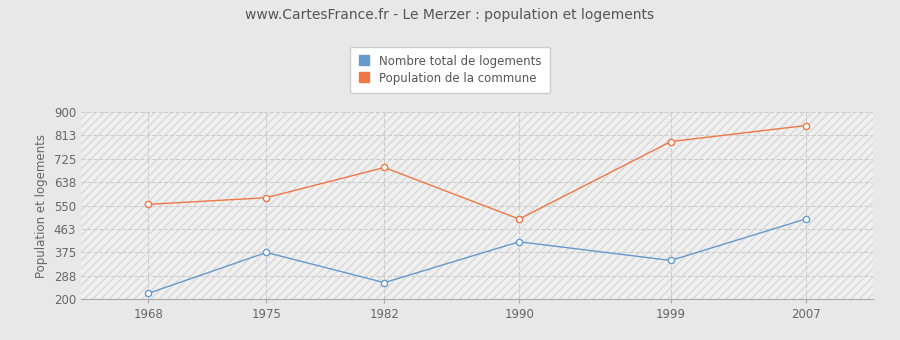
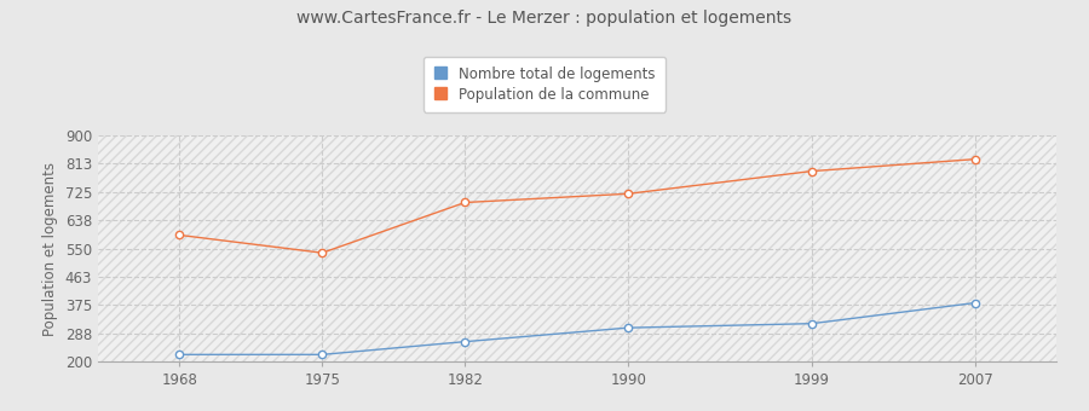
Population de la commune/1968: 555 -> 592
Nombre total de logements/1975: 375 -> 222
Population de la commune/1975: 580 -> 537
Nombre total de logements/1990: 415 -> 305
Population de la commune/1990: 500 -> 720
Nombre total de logements/1999: 345 -> 318
Nombre total de logements/2007: 500 -> 382
Population de la commune/2007: 850 -> 827
